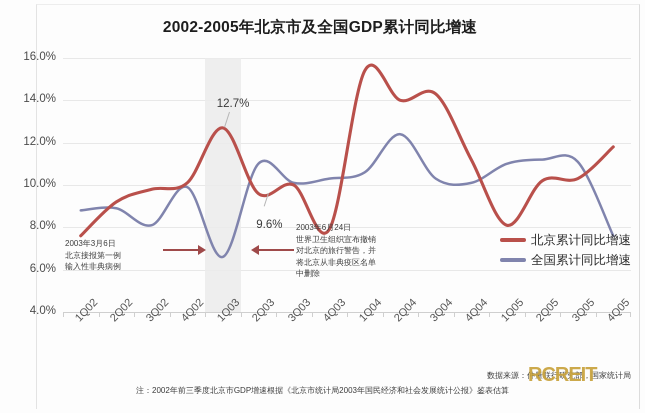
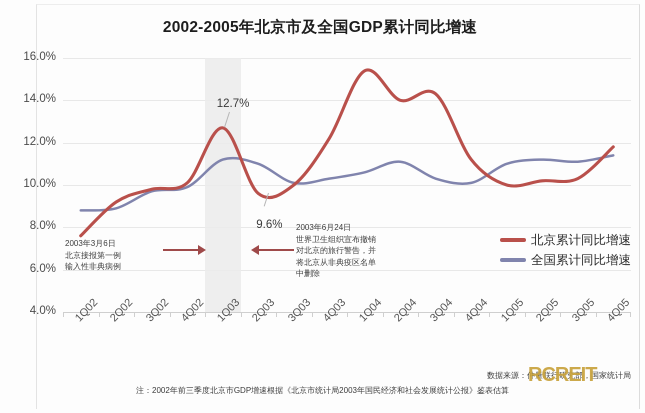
全国累计同比增速/3Q02: 8.1% -> 9.7%
全国累计同比增速/1Q03: 6.6% -> 11.2%
北京累计同比增速/4Q03: 7.9% -> 12.2%
全国累计同比增速/2Q04: 12.4% -> 11.1%
北京累计同比增速/1Q05: 8.1% -> 10.0%
全国累计同比增速/4Q05: 7.6% -> 11.4%
